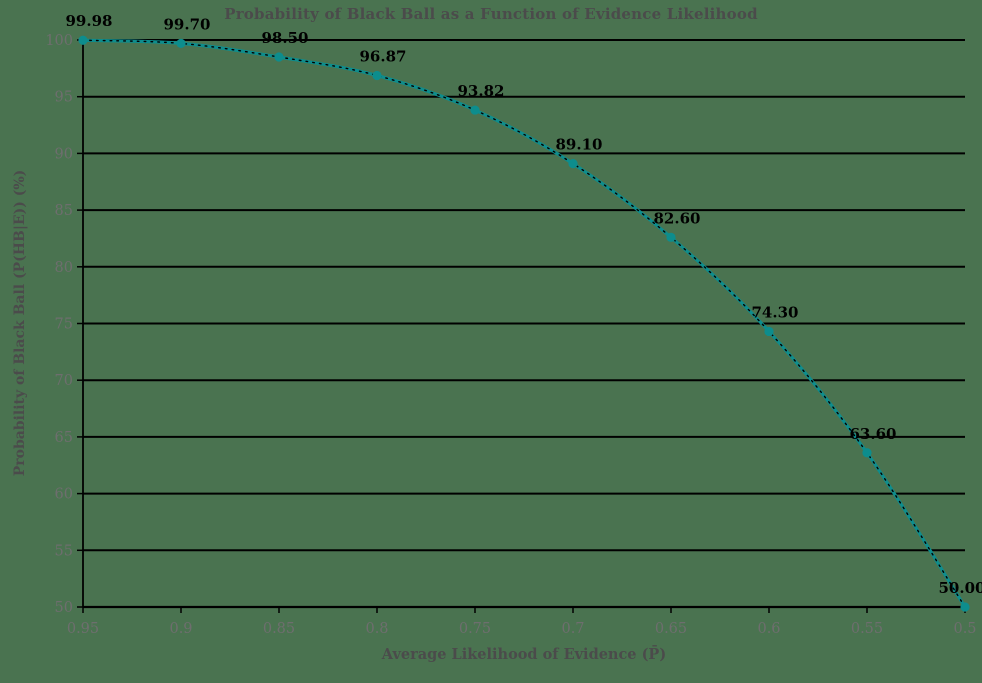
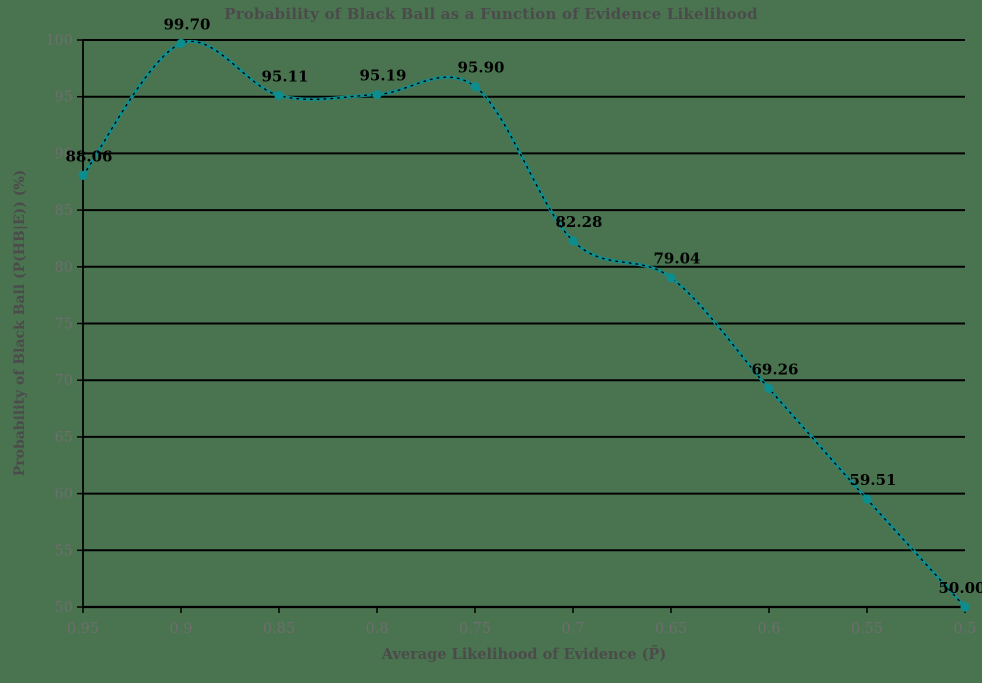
0.95: 99.98 -> 88.06
0.85: 98.50 -> 95.11
0.8: 96.87 -> 95.19
0.75: 93.82 -> 95.90
0.7: 89.10 -> 82.28
0.65: 82.60 -> 79.04
0.6: 74.30 -> 69.26
0.55: 63.60 -> 59.51
